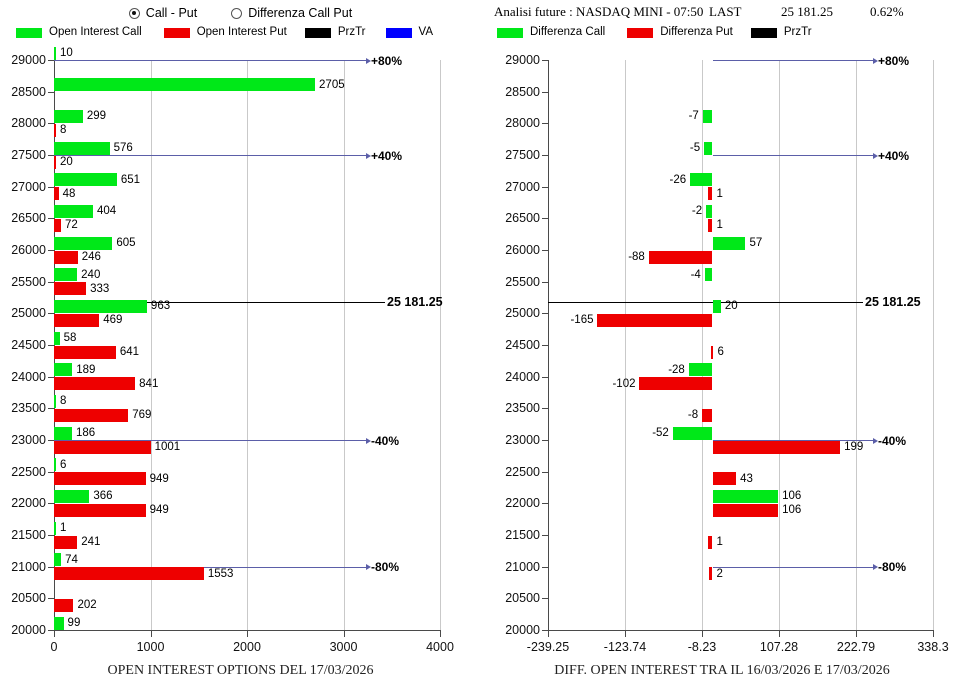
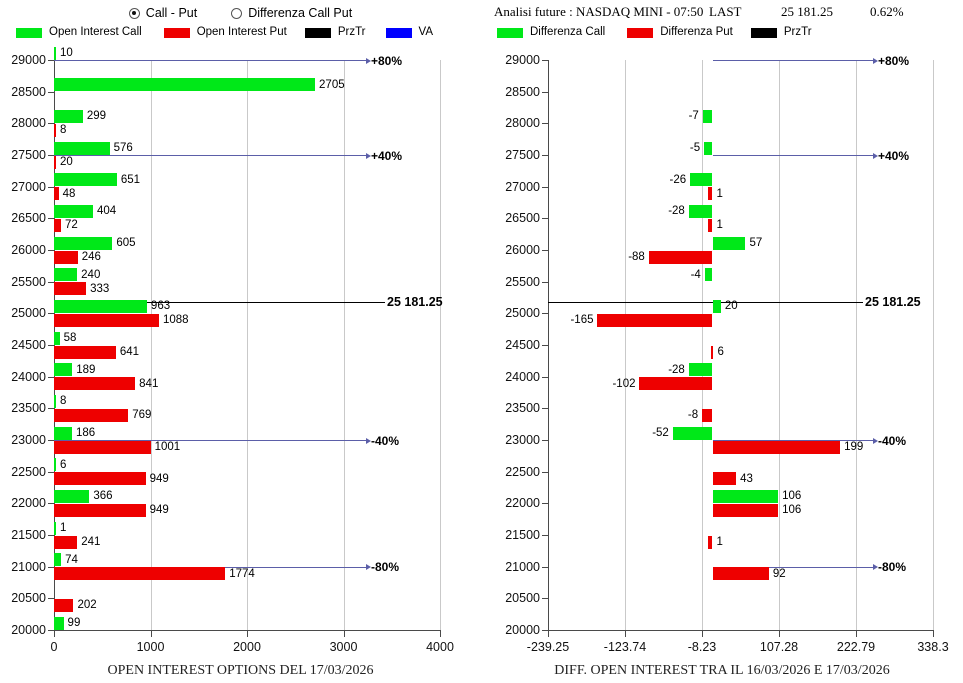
OPEN INTEREST OPTIONS DEL 17/03/2026/Open Interest Put/25000: 469 -> 1088
OPEN INTEREST OPTIONS DEL 17/03/2026/Open Interest Put/21000: 1553 -> 1774
DIFF. OPEN INTEREST TRA IL 16/03/2026 E 17/03/2026/Differenza Call/26500: -2 -> -28
DIFF. OPEN INTEREST TRA IL 16/03/2026 E 17/03/2026/Differenza Put/21000: 2 -> 92
